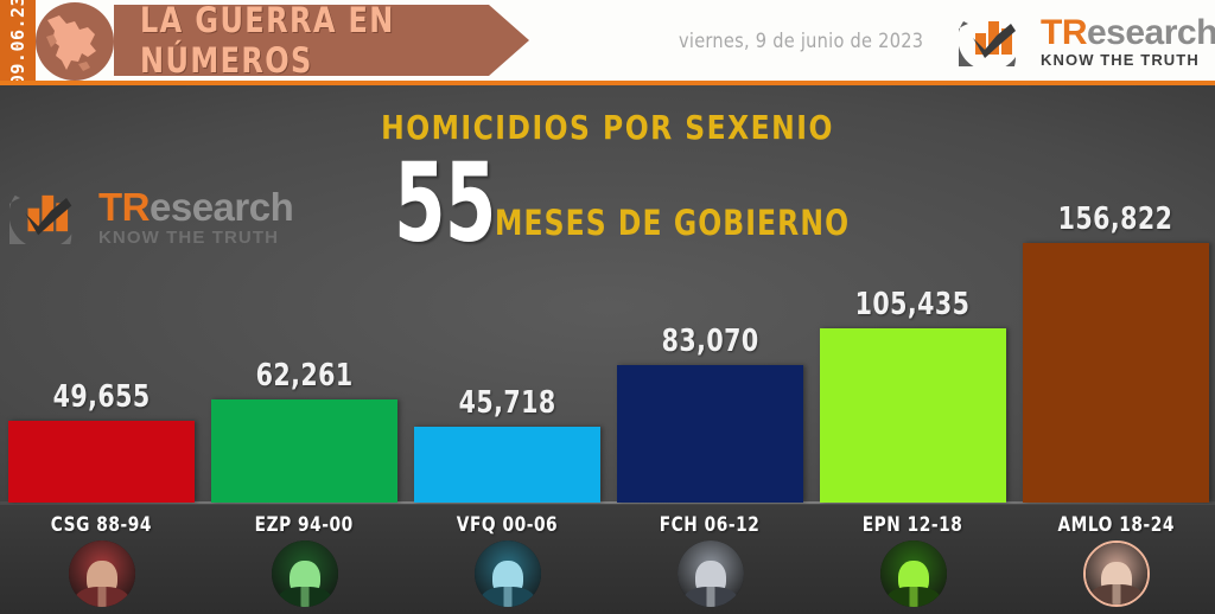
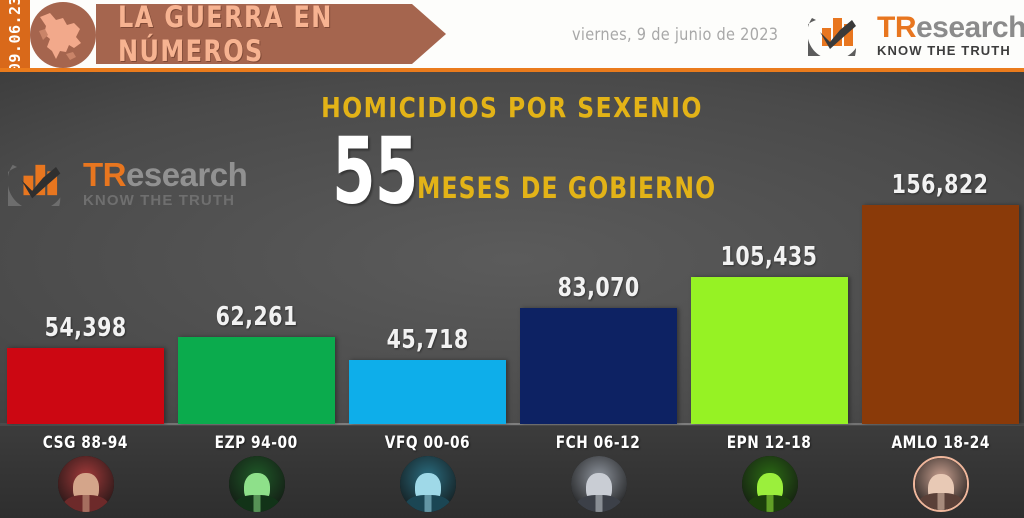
CSG 88-94: 49,655 -> 54,398
